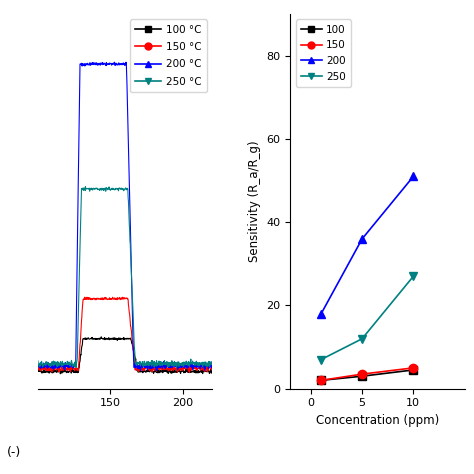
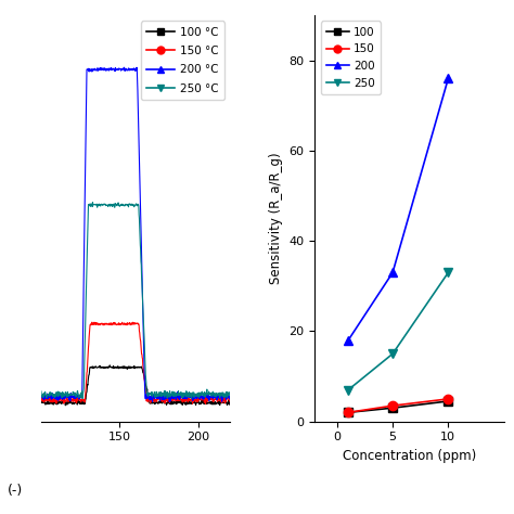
200/5: 36 -> 33
250/5: 12 -> 15
200/10: 51 -> 76
250/10: 27 -> 33
